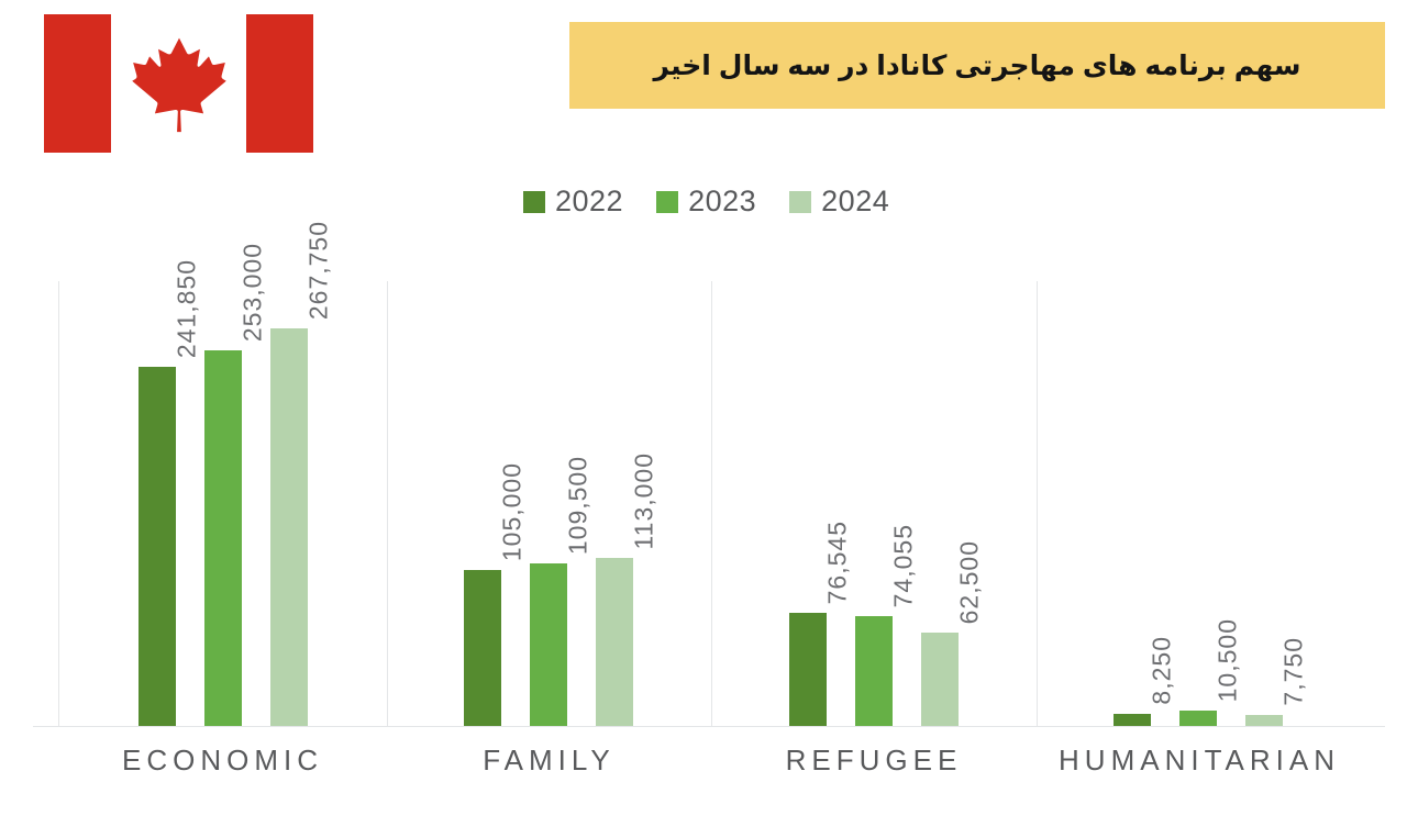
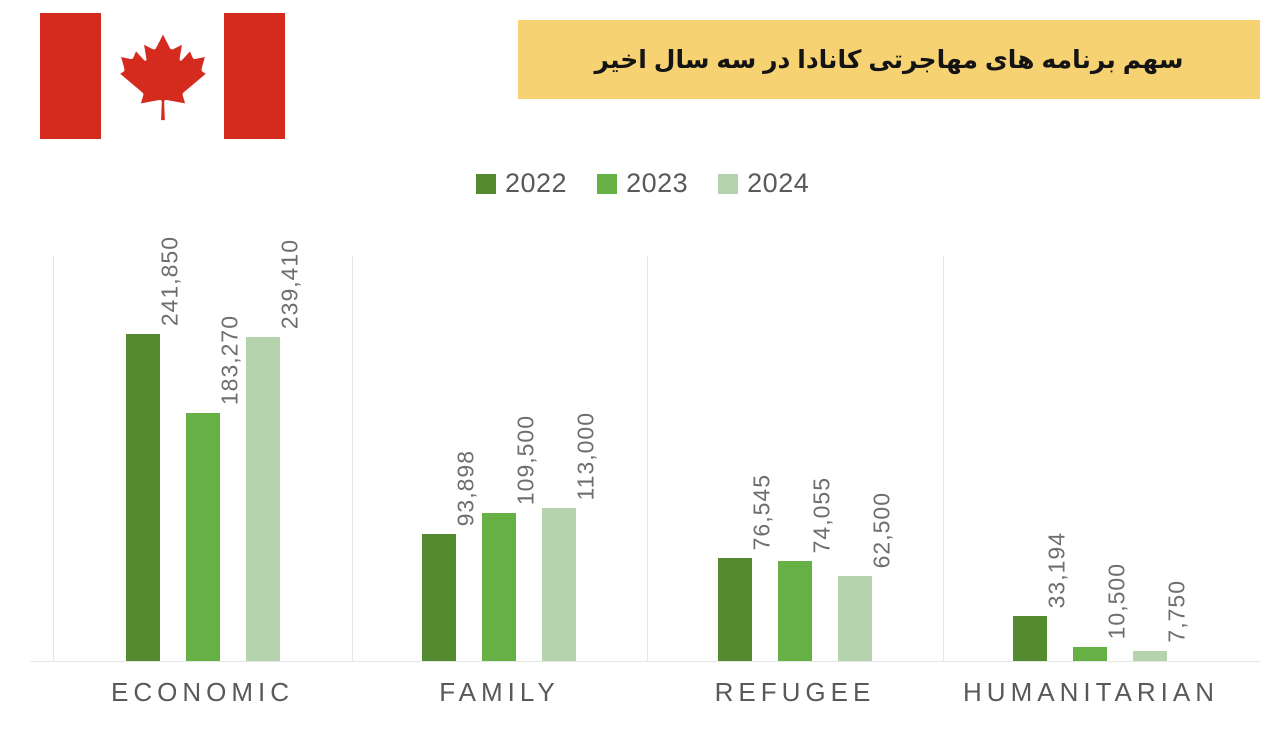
2023/ECONOMIC: 253,000 -> 183,270
2024/ECONOMIC: 267,750 -> 239,410
2022/FAMILY: 105,000 -> 93,898
2022/HUMANITARIAN: 8,250 -> 33,194
